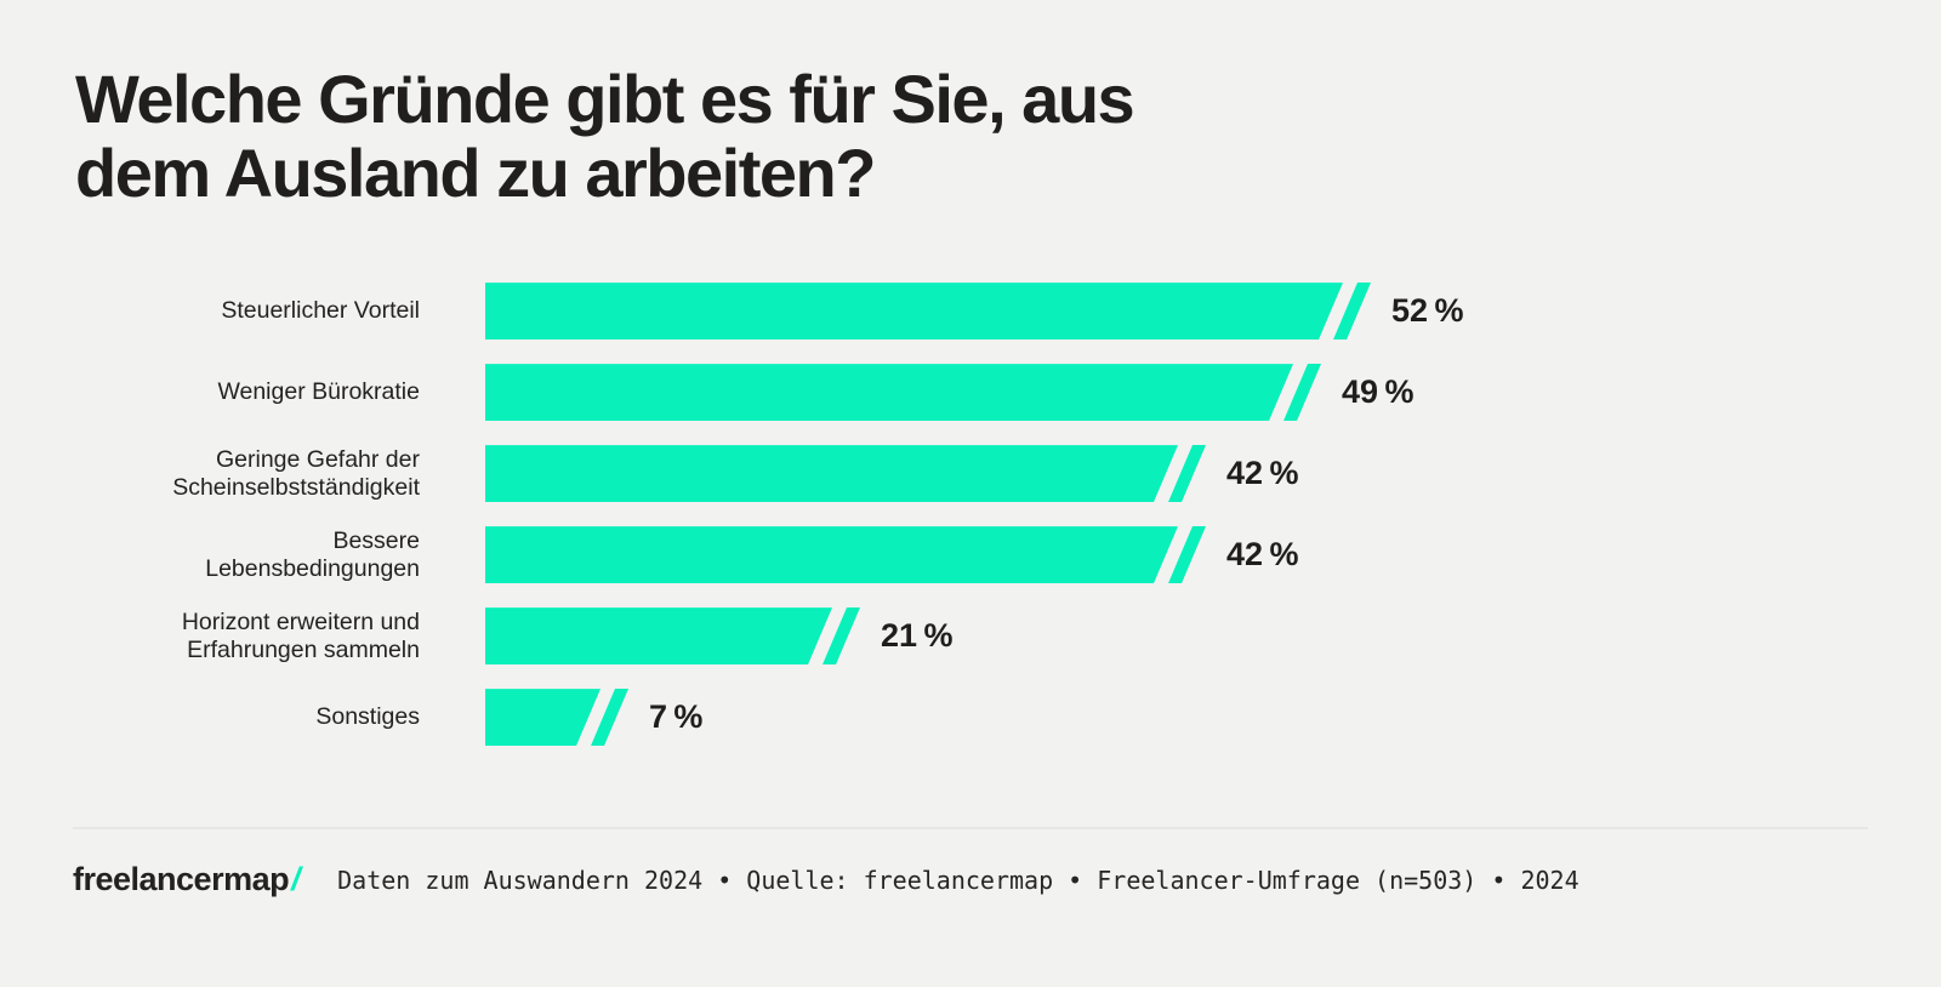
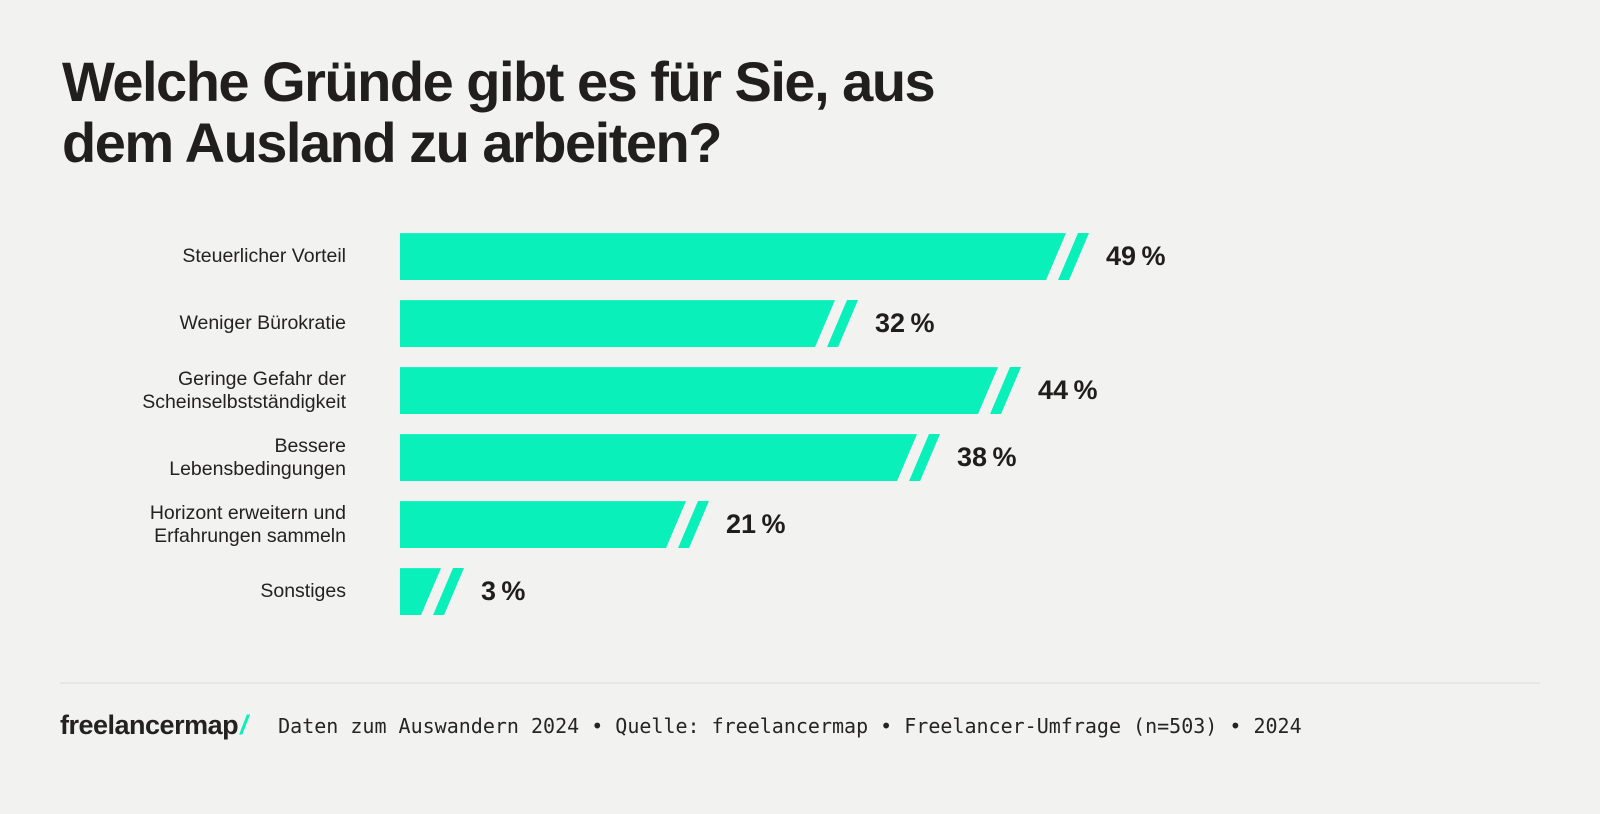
Steuerlicher Vorteil: 52 -> 49
Weniger Bürokratie: 49 -> 32
Geringe Gefahr der Scheinselbstständigkeit: 42 -> 44
Bessere Lebensbedingungen: 42 -> 38
Sonstiges: 7 -> 3
